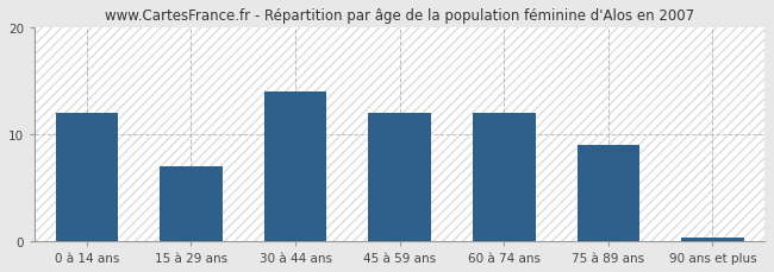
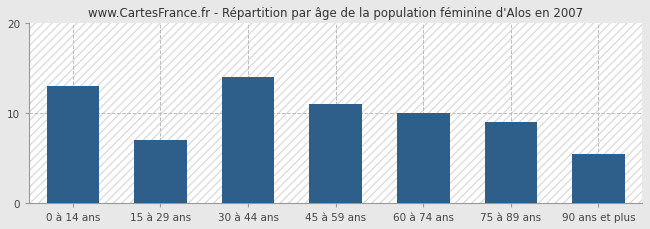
0 à 14 ans: 12.0 -> 13.0
45 à 59 ans: 12.0 -> 11.0
60 à 74 ans: 12.0 -> 10.0
90 ans et plus: 0.3 -> 5.4
